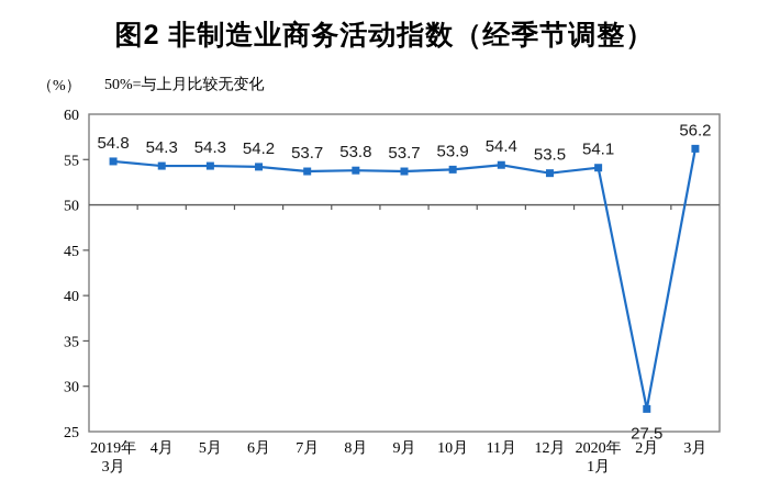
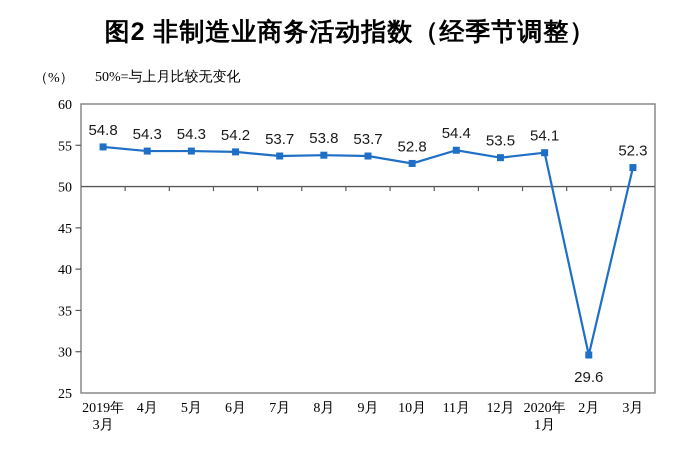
10月: 53.9 -> 52.8
2月: 27.5 -> 29.6
3月: 56.2 -> 52.3
